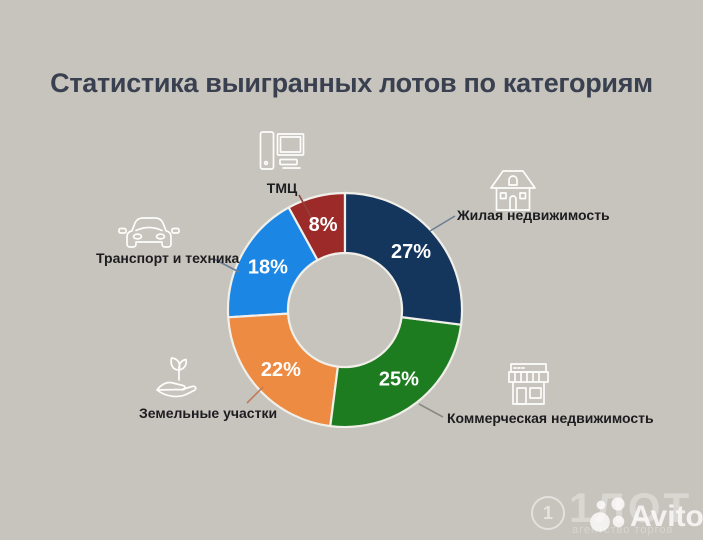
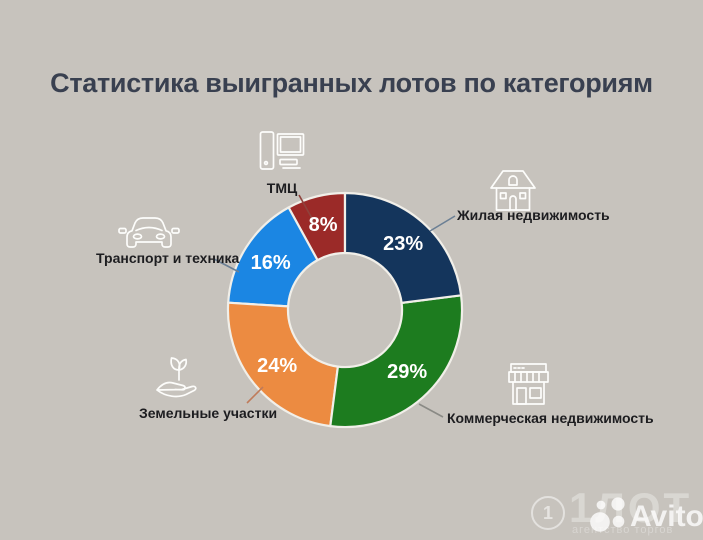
Жилая недвижимость: 27% -> 23%
Коммерческая недвижимость: 25% -> 29%
Земельные участки: 22% -> 24%
Транспорт и техника: 18% -> 16%
